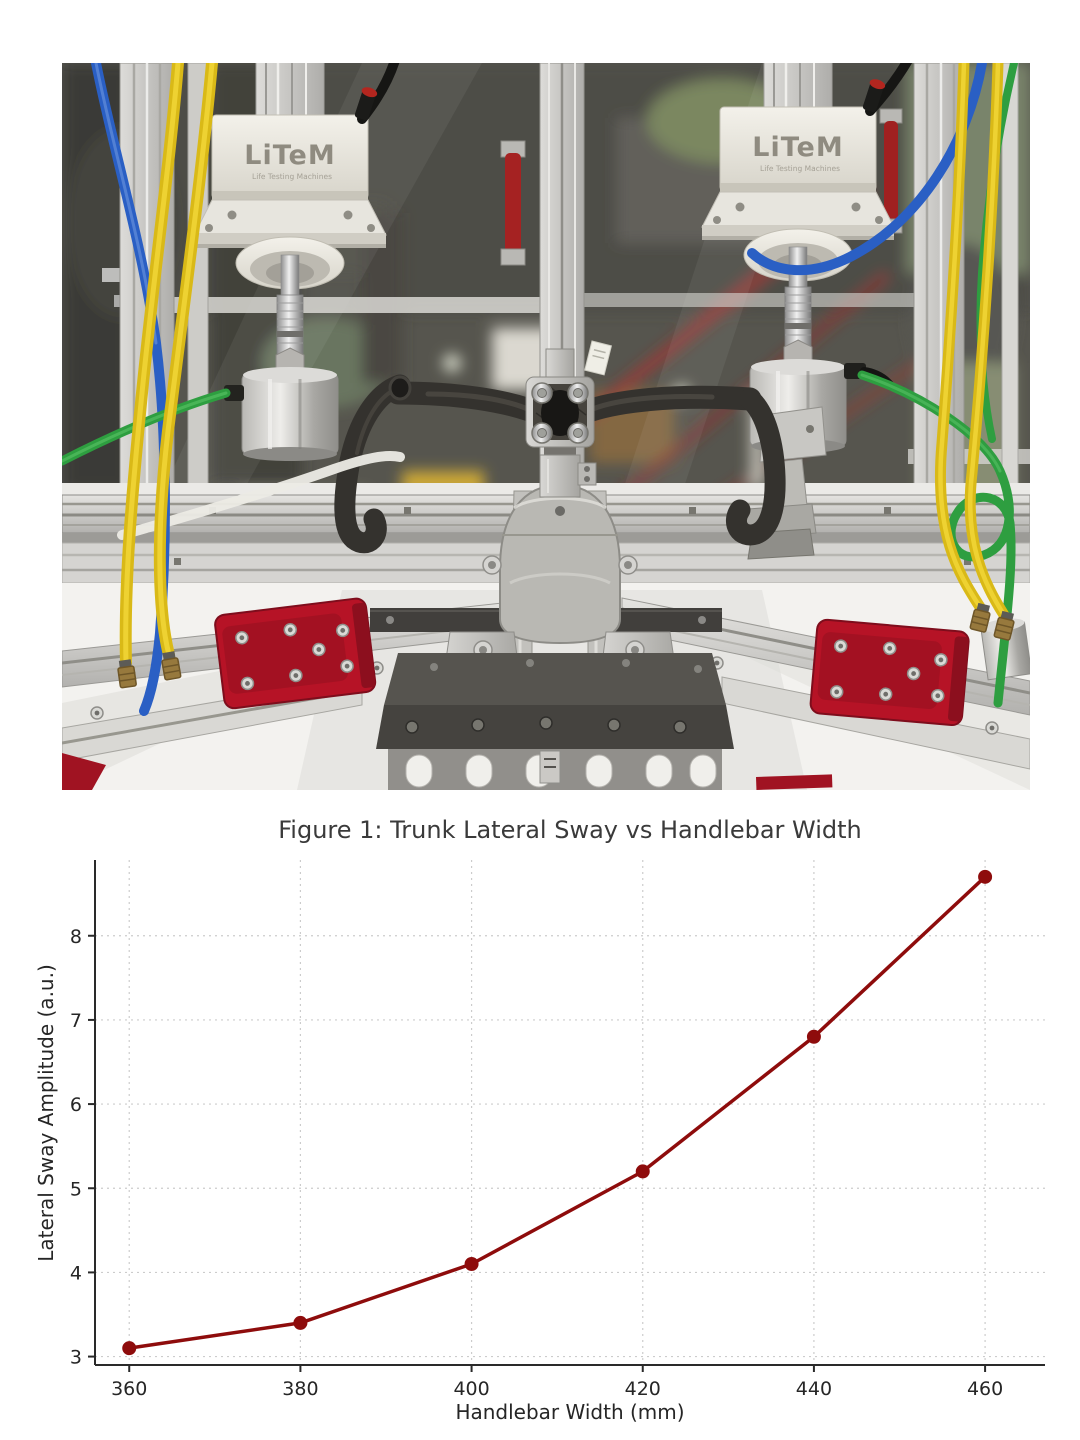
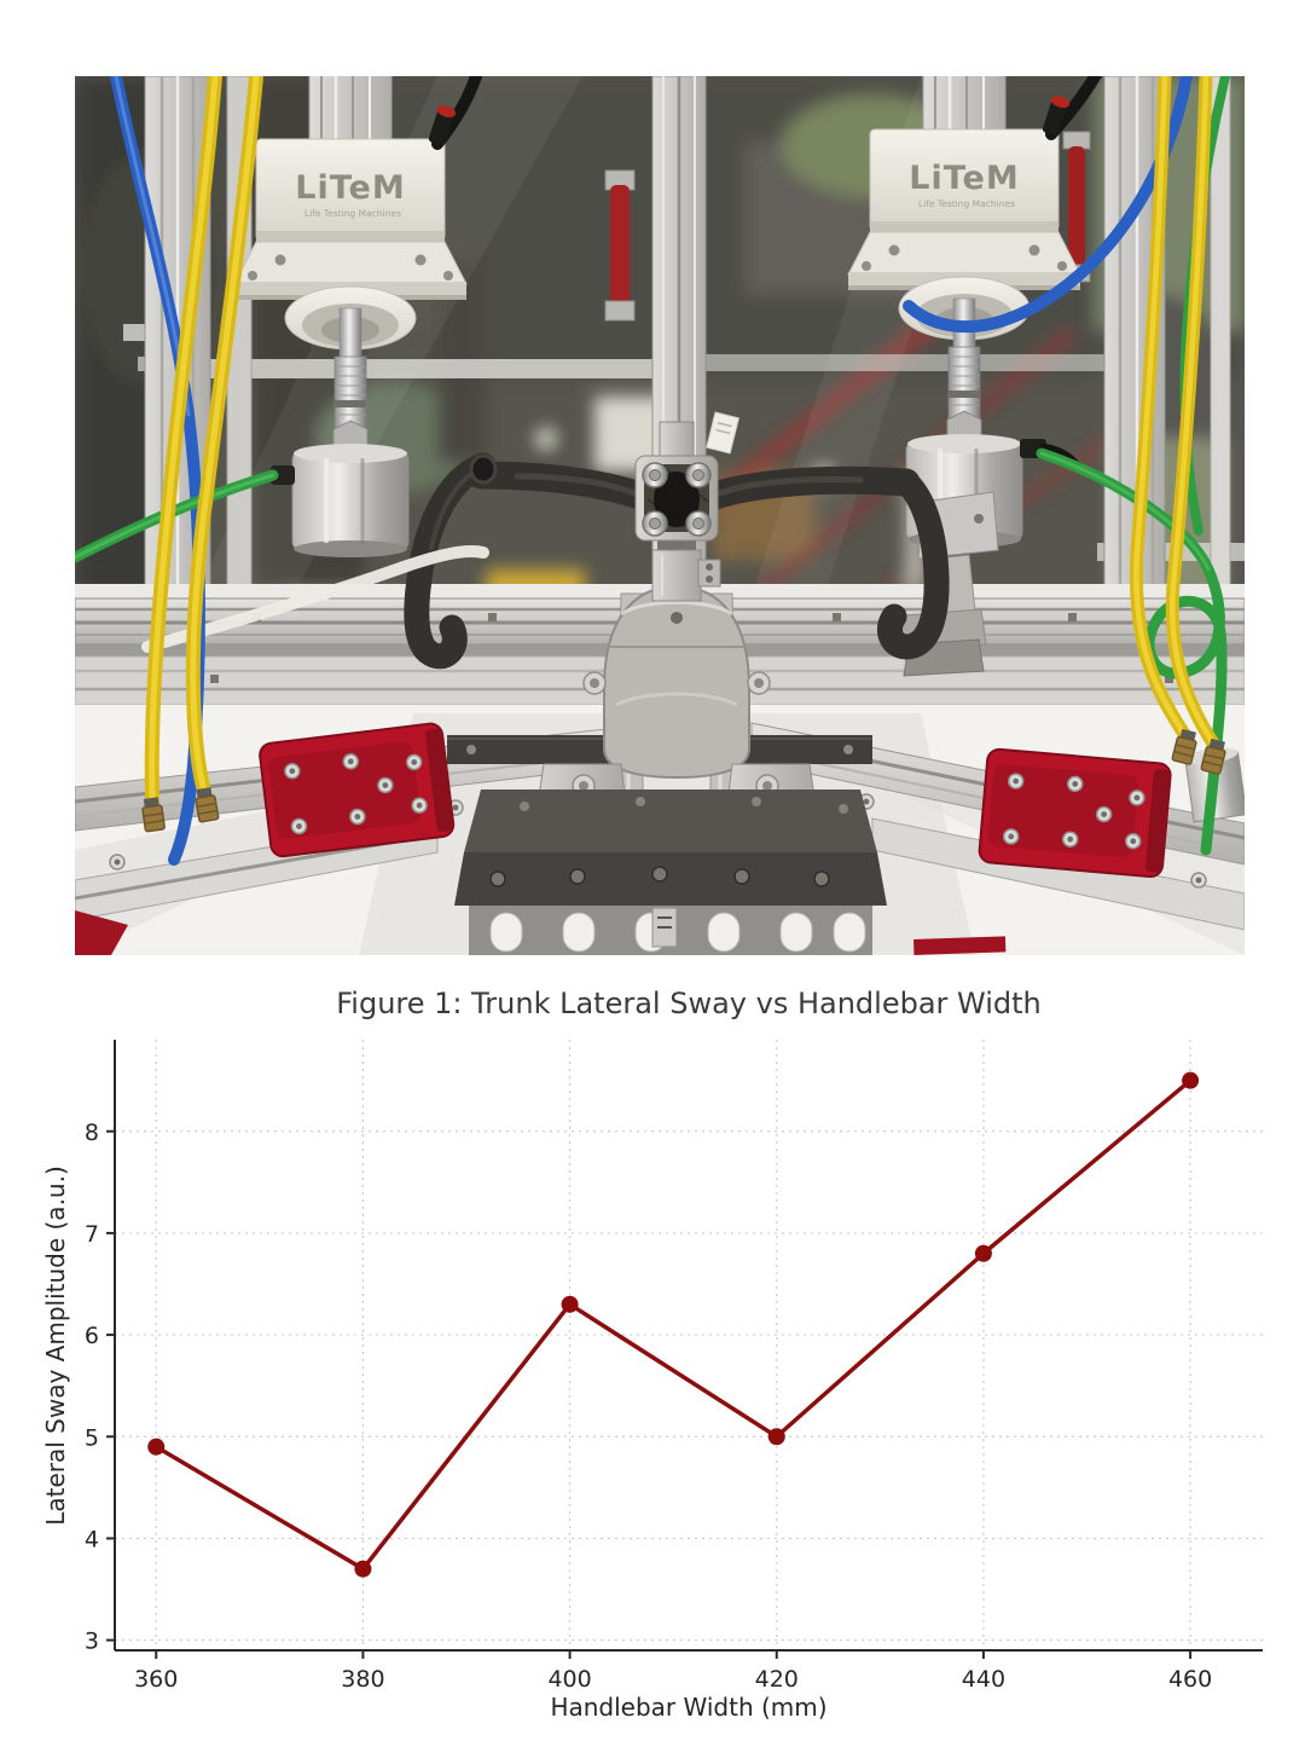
360: 3.1 -> 4.9
380: 3.4 -> 3.7
400: 4.1 -> 6.3
420: 5.2 -> 5.0
460: 8.7 -> 8.5
